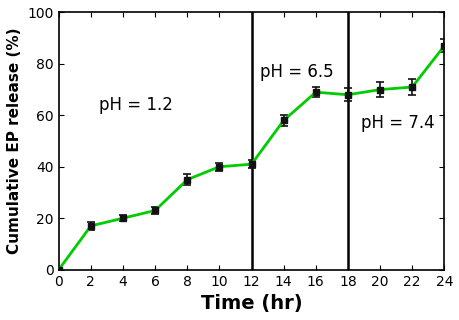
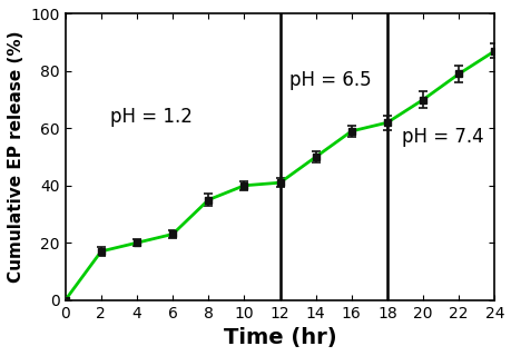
14: 58 -> 50
16: 69 -> 59
18: 68 -> 62
22: 71 -> 79
